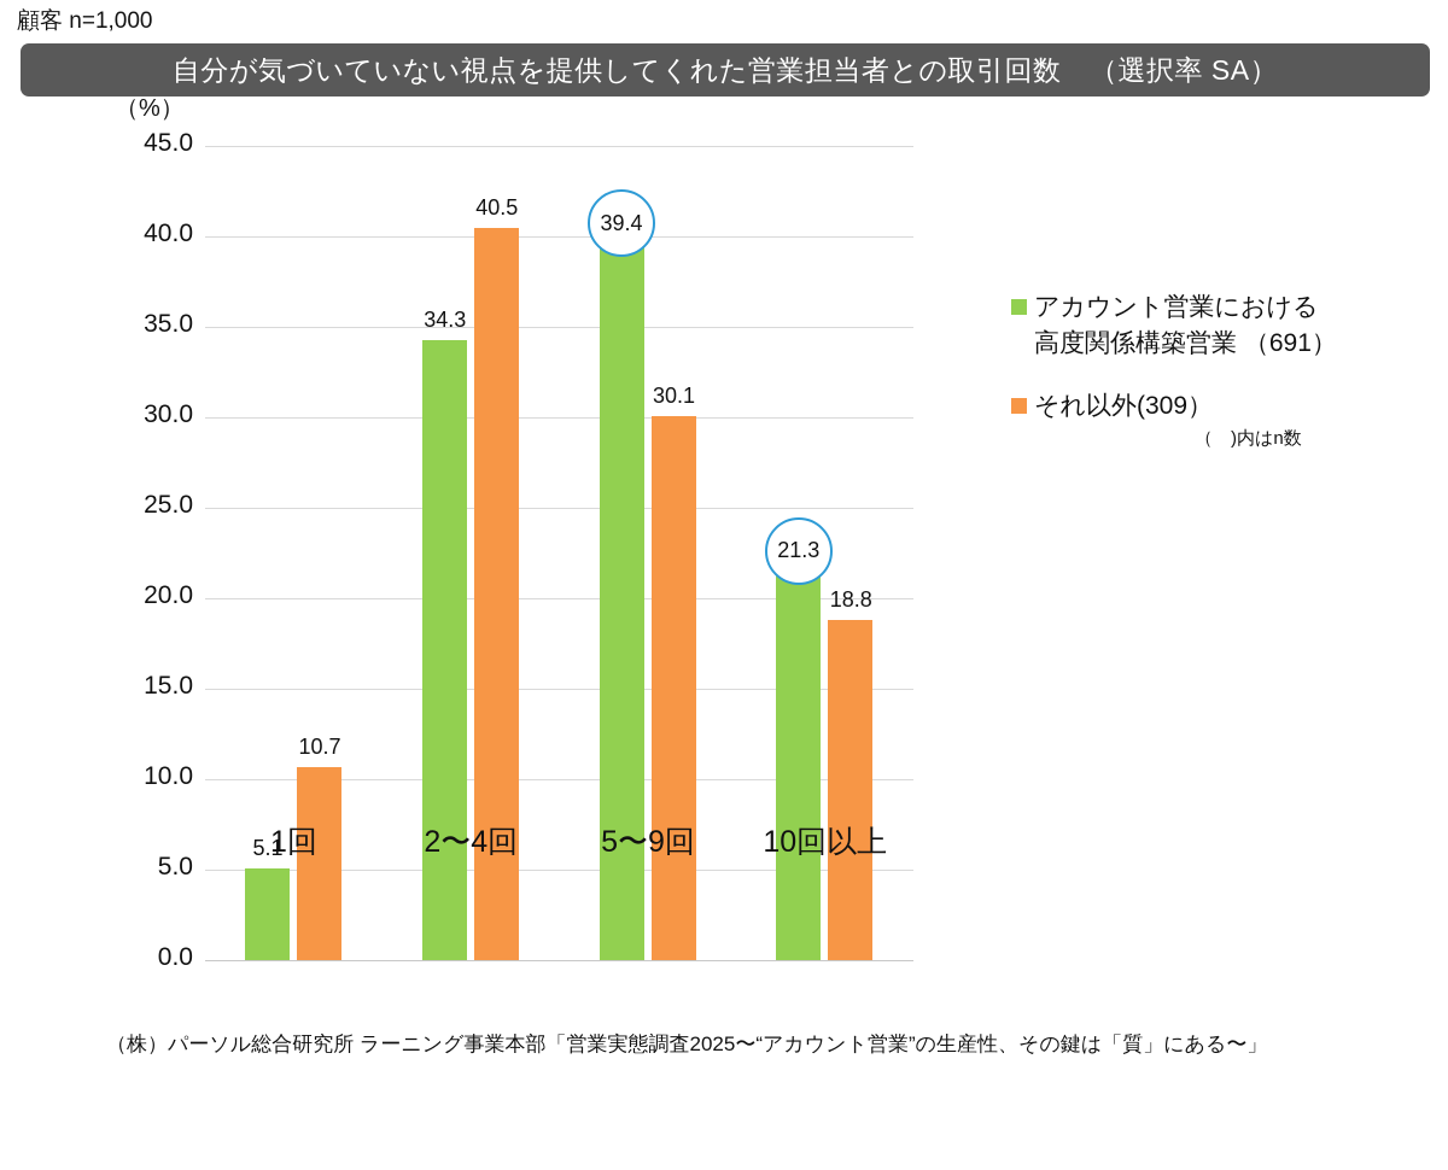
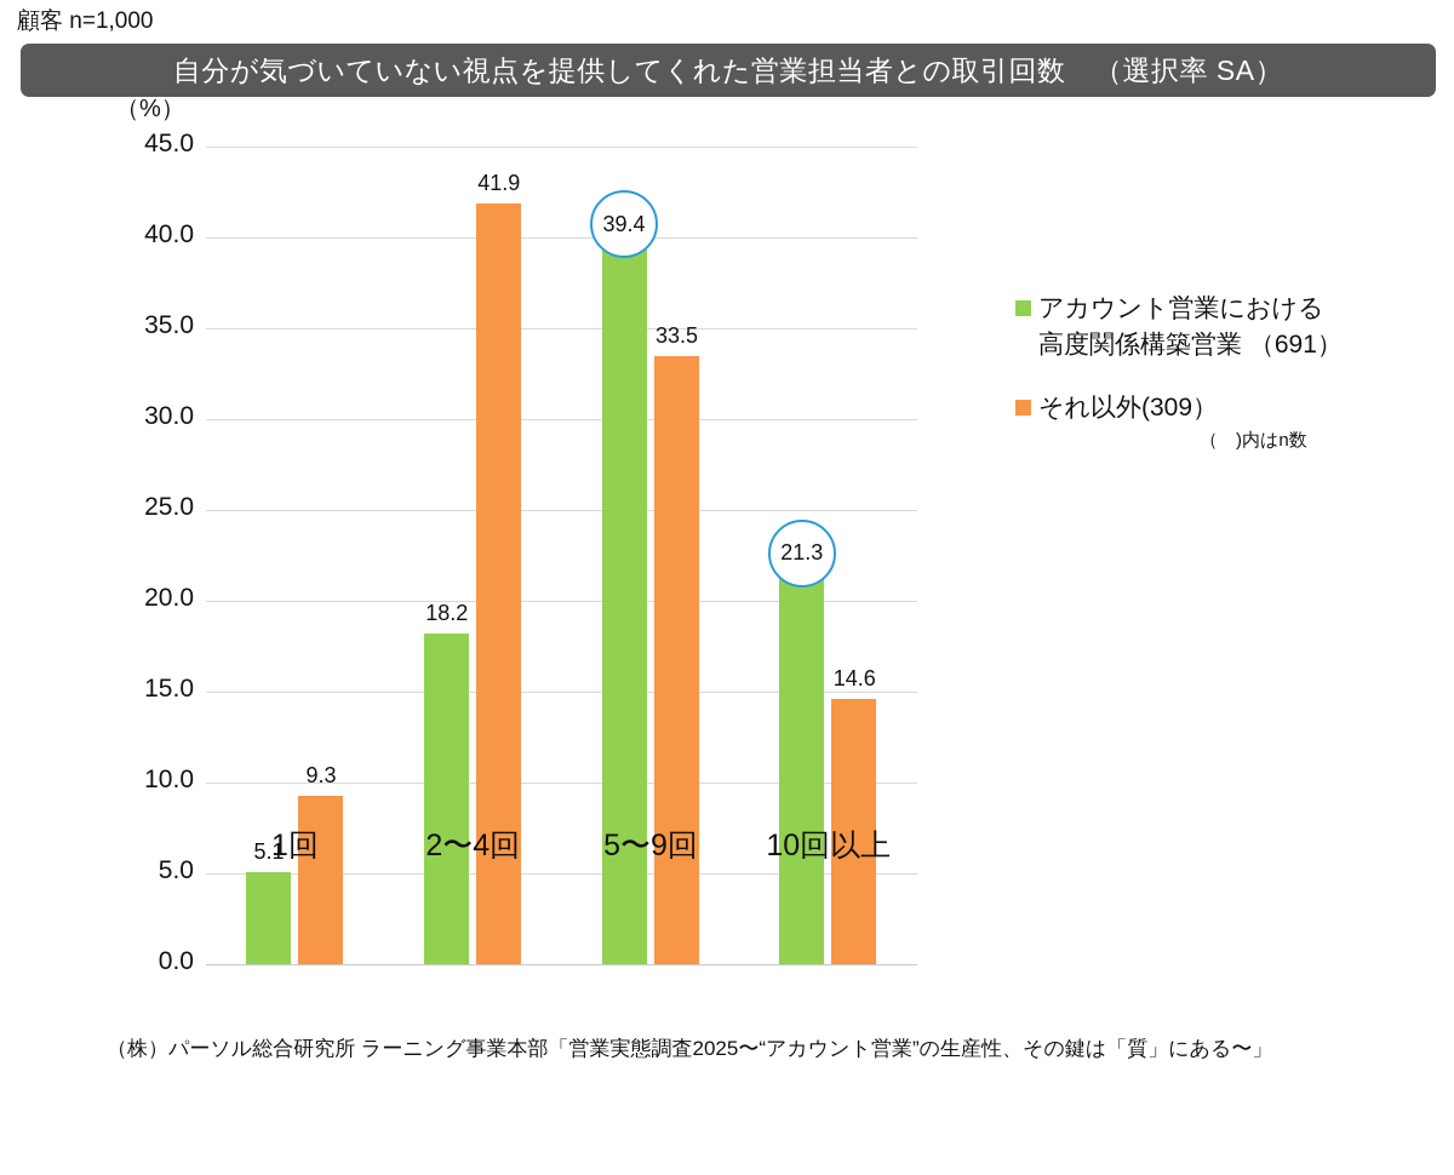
それ以外(309）/1回: 10.7 -> 9.3
アカウント営業における高度関係構築営業 （691）/2〜4回: 34.3 -> 18.2
それ以外(309）/2〜4回: 40.5 -> 41.9
それ以外(309）/5〜9回: 30.1 -> 33.5
それ以外(309）/10回以上: 18.8 -> 14.6
